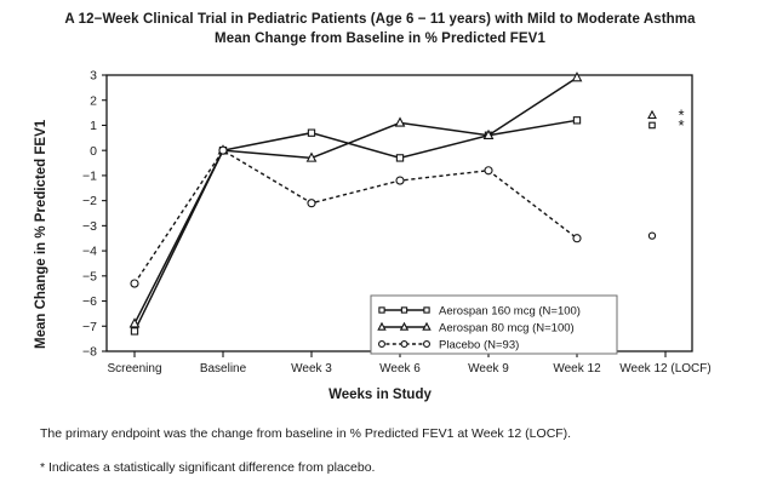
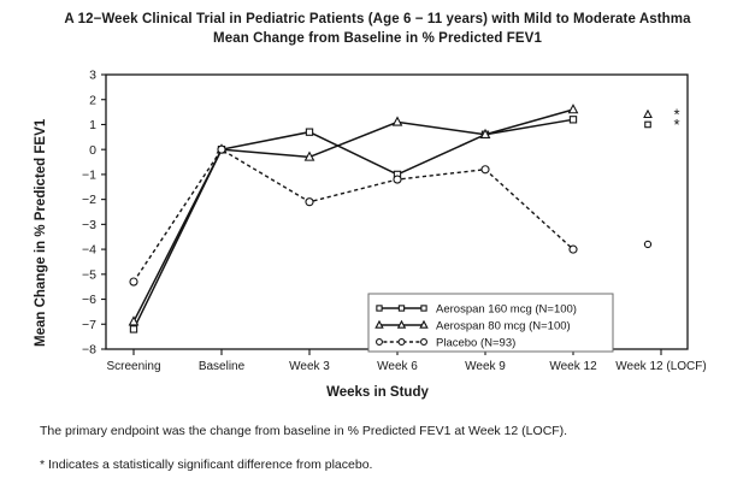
Aerospan 160 mcg (N=100)/Week 6: -0.3 -> -1.0
Aerospan 80 mcg (N=100)/Week 12: 2.9 -> 1.6
Placebo (N=93)/Week 12: -3.5 -> -4.0
Placebo (N=93)/Week 12 (LOCF): -3.4 -> -3.8
